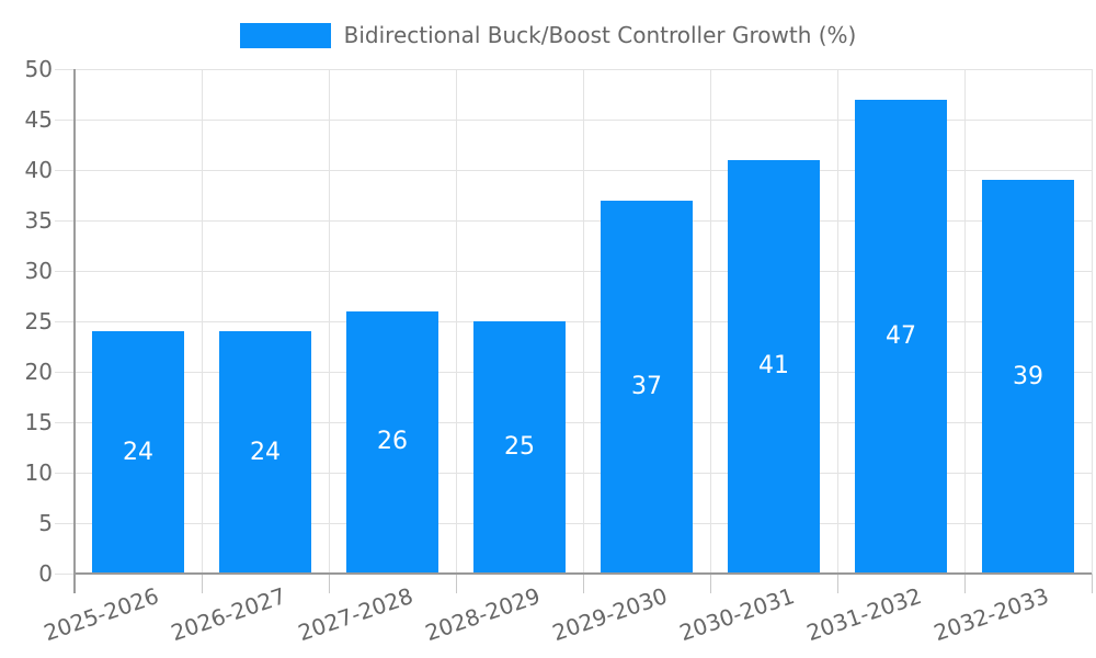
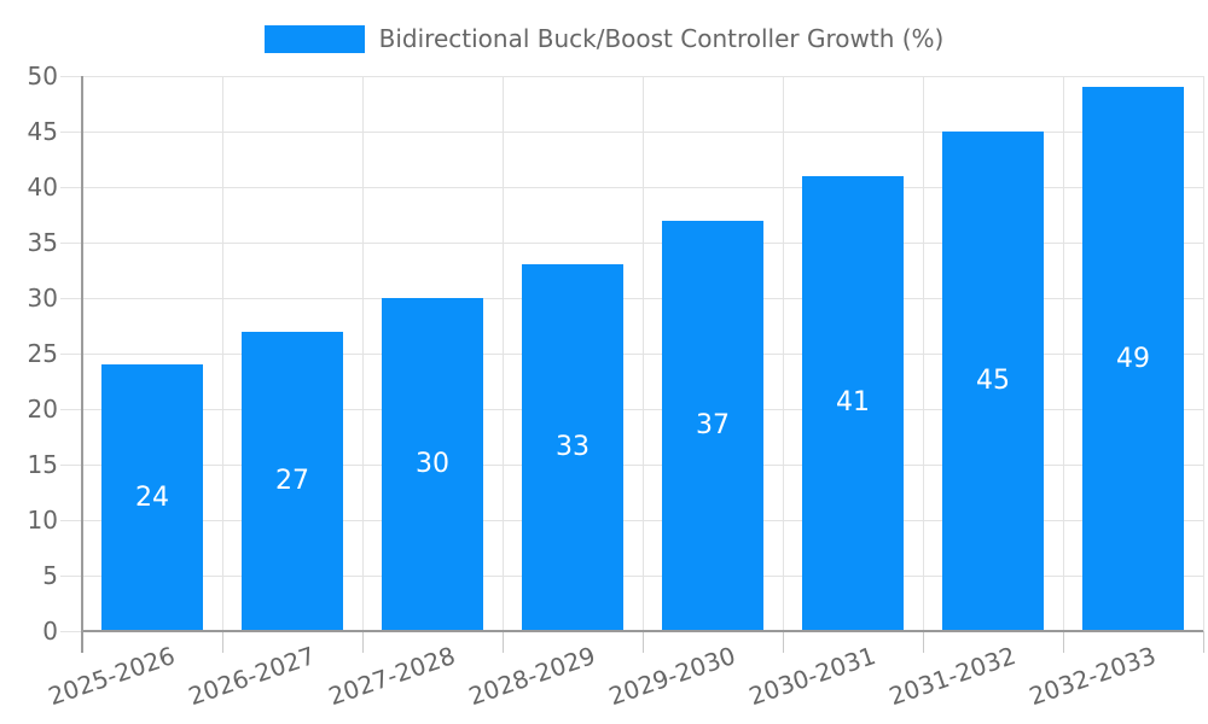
2026-2027: 24 -> 27
2027-2028: 26 -> 30
2028-2029: 25 -> 33
2031-2032: 47 -> 45
2032-2033: 39 -> 49
